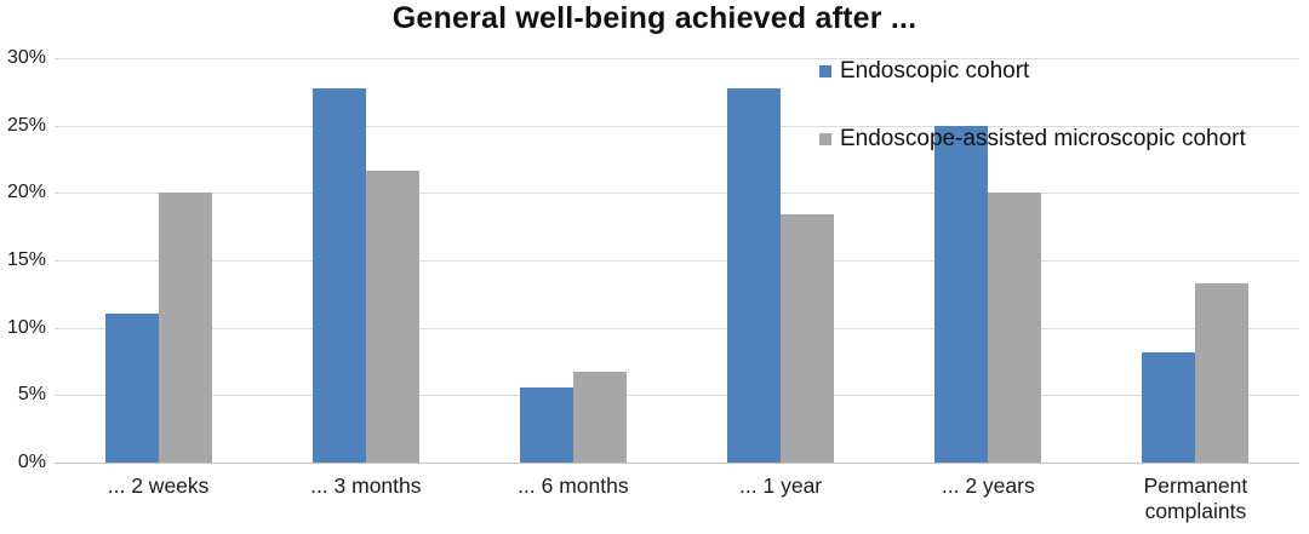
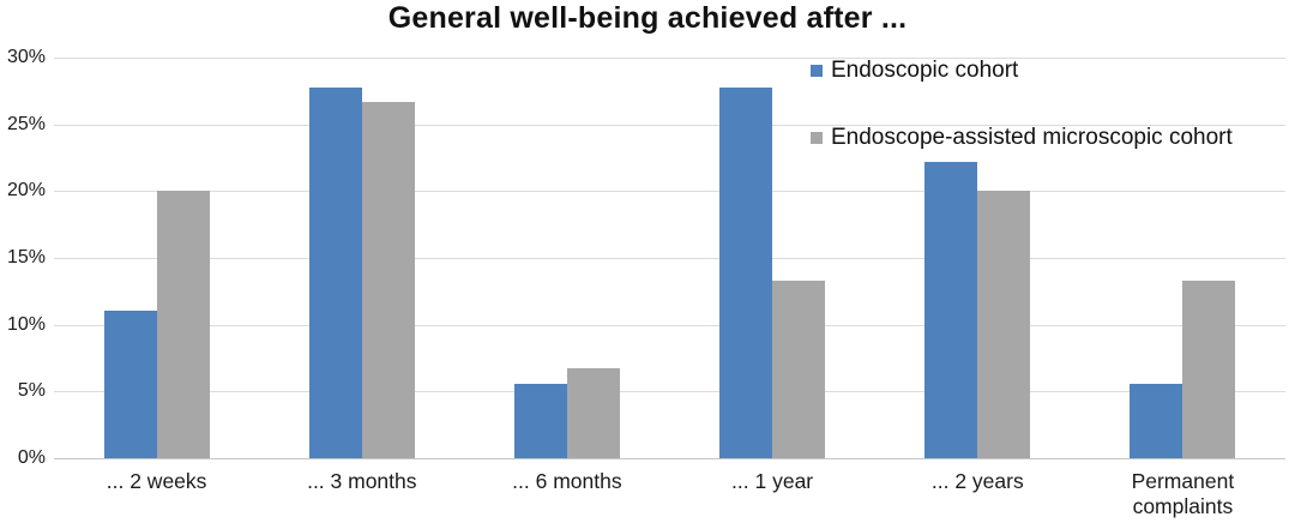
Endoscope-assisted microscopic cohort/... 3 months: 21.7% -> 26.7%
Endoscope-assisted microscopic cohort/... 1 year: 18.4% -> 13.3%
Endoscopic cohort/... 2 years: 25.0% -> 22.2%
Endoscopic cohort/Permanent complaints: 8.2% -> 5.6%
